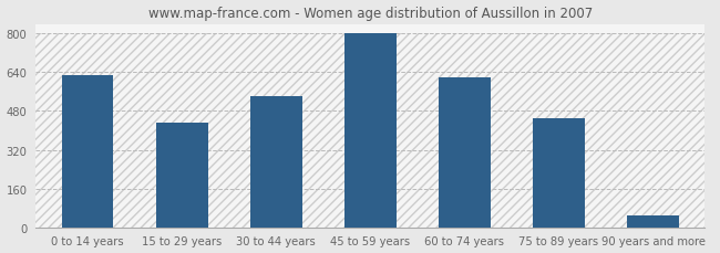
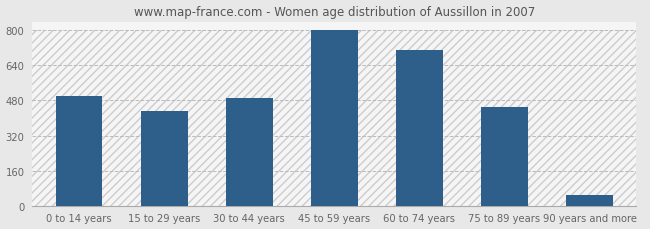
0 to 14 years: 630 -> 500
30 to 44 years: 540 -> 490
60 to 74 years: 620 -> 710
